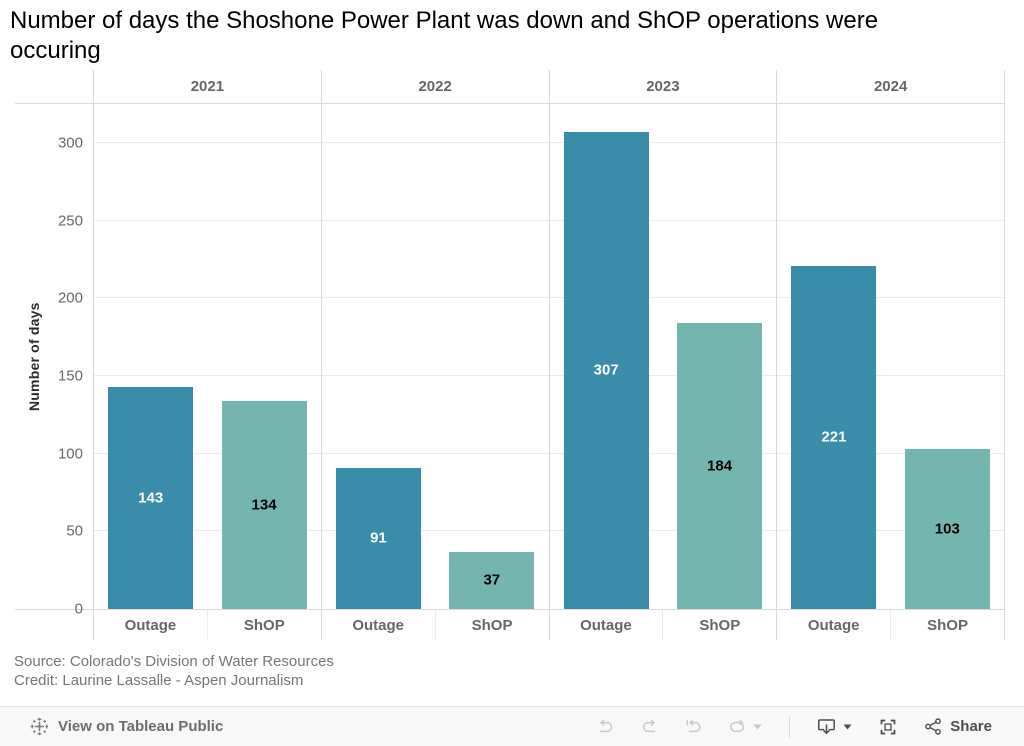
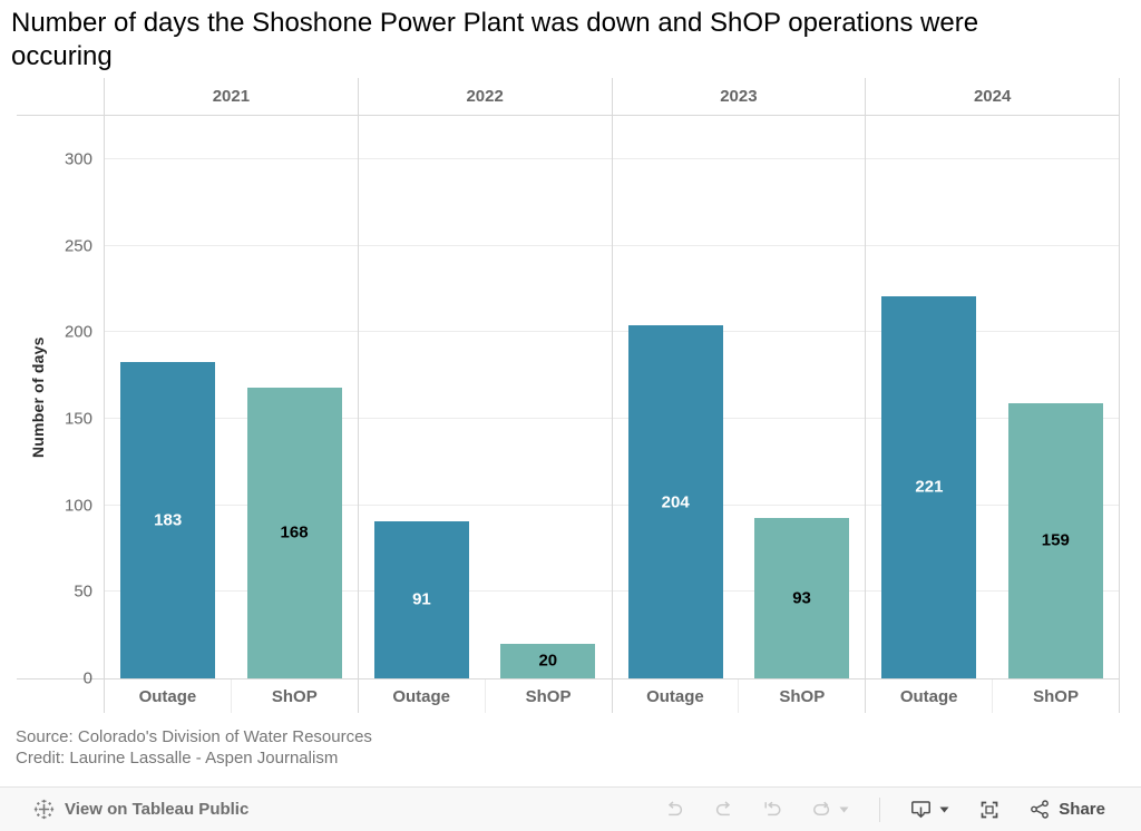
Outage/2021: 143 -> 183
ShOP/2021: 134 -> 168
ShOP/2022: 37 -> 20
Outage/2023: 307 -> 204
ShOP/2023: 184 -> 93
ShOP/2024: 103 -> 159
